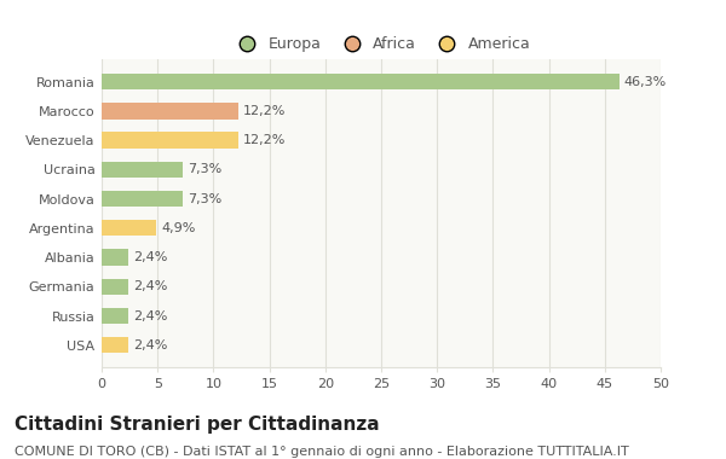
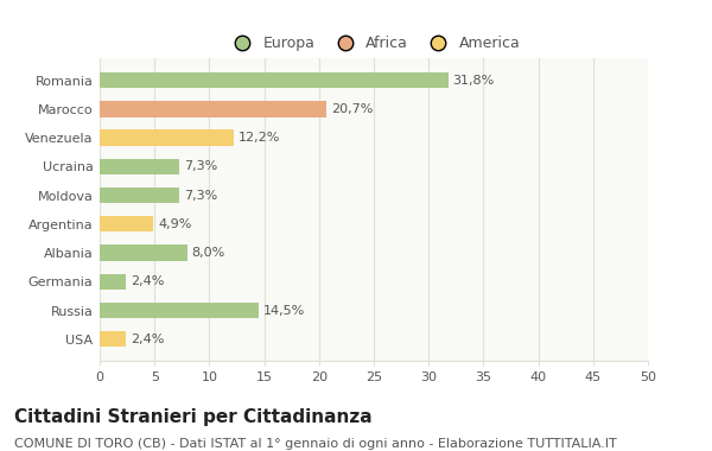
Romania: 46,3% -> 31,8%
Marocco: 12,2% -> 20,7%
Albania: 2,4% -> 8,0%
Russia: 2,4% -> 14,5%
